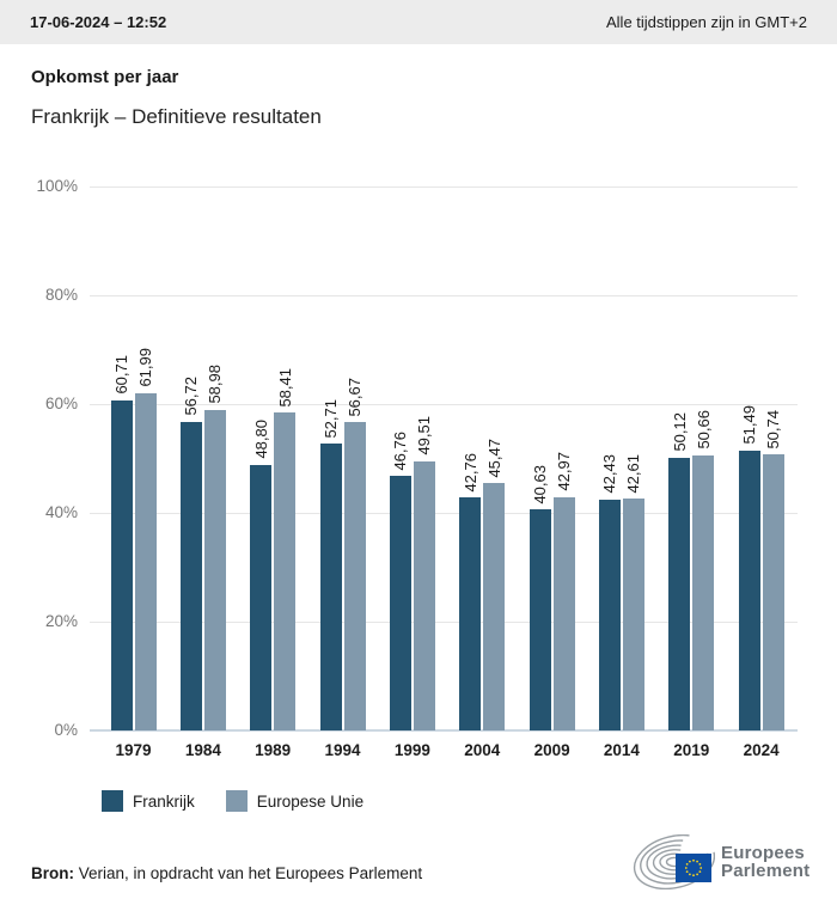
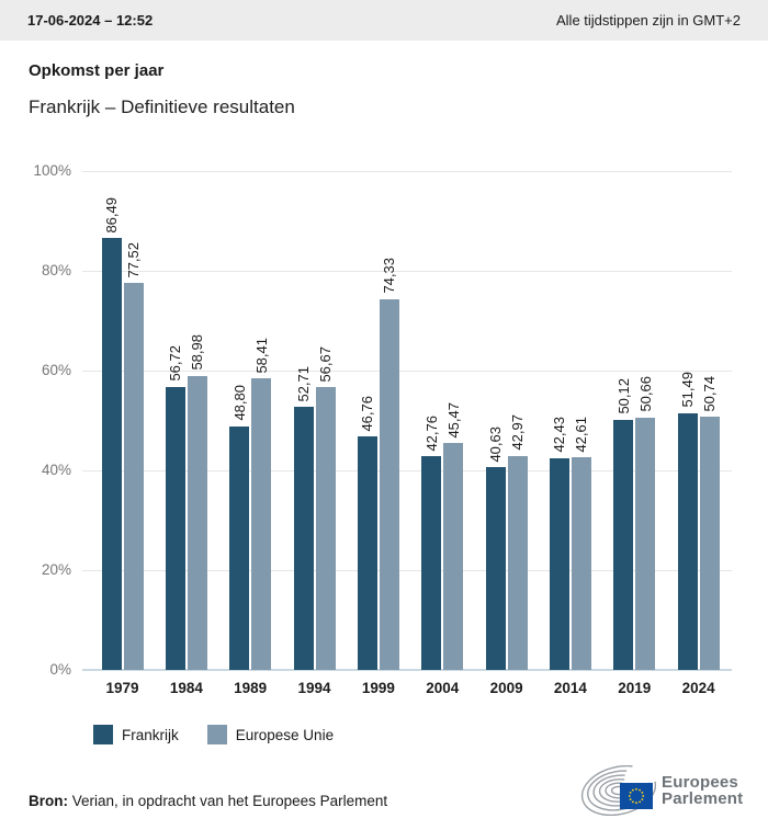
Frankrijk/1979: 60,71 -> 86,49
Europese Unie/1979: 61,99 -> 77,52
Europese Unie/1999: 49,51 -> 74,33
